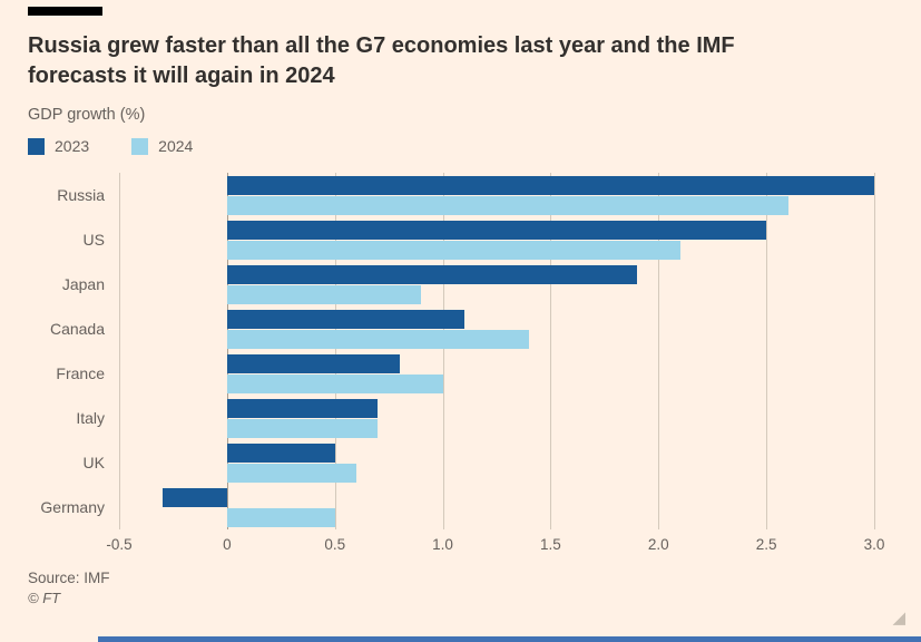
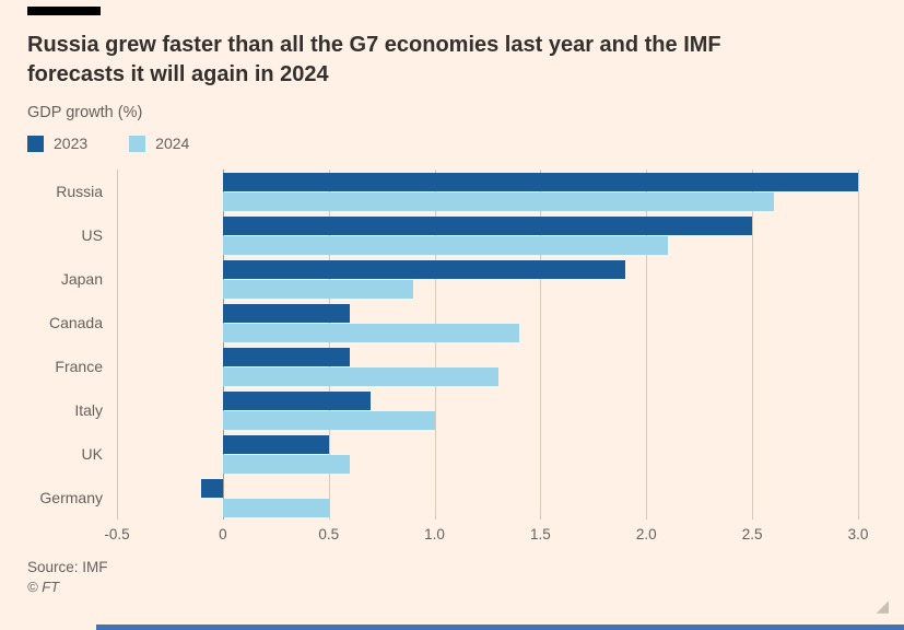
2023/Canada: 1.1 -> 0.6
2023/France: 0.8 -> 0.6
2024/France: 1.0 -> 1.3
2024/Italy: 0.7 -> 1.0
2023/Germany: -0.3 -> -0.1
